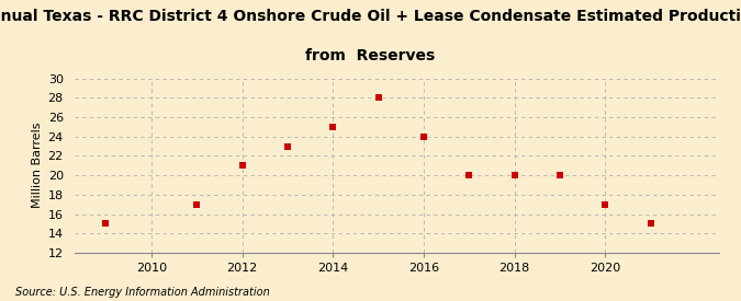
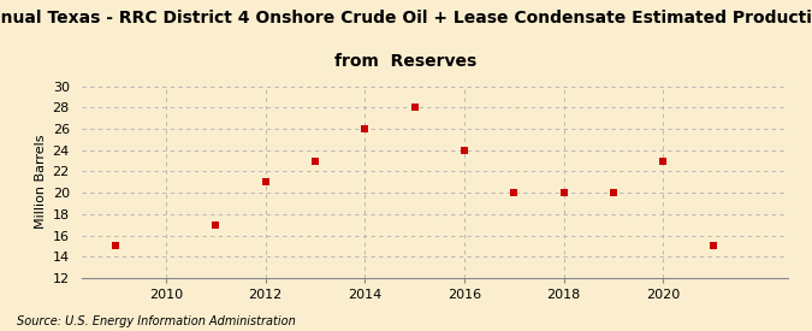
2014: 25 -> 26
2020: 17 -> 23
